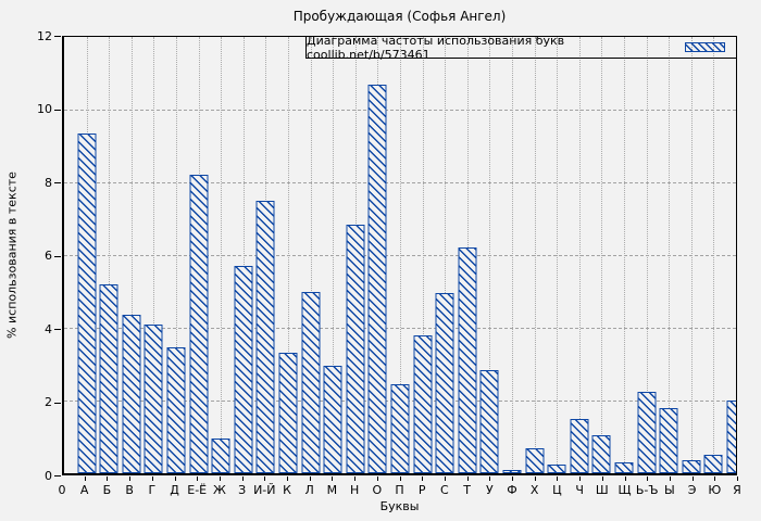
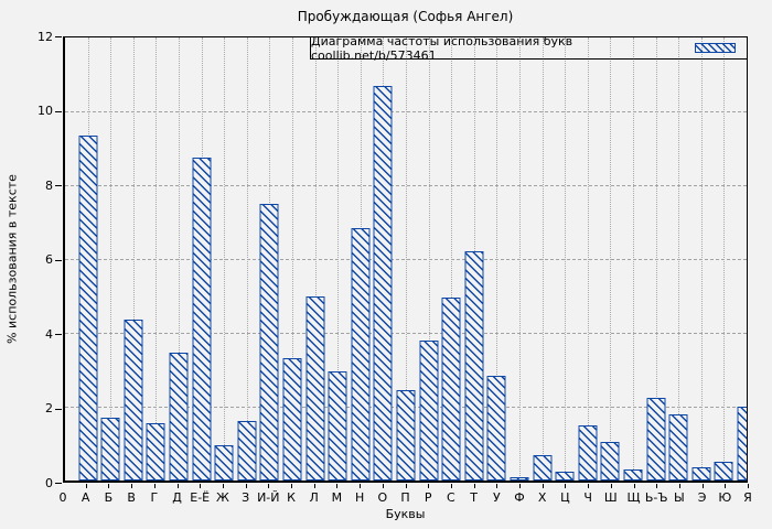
Б: 5.2 -> 1.7
Г: 4.1 -> 1.6
Е-Ё: 8.2 -> 8.8
З: 5.7 -> 1.6
